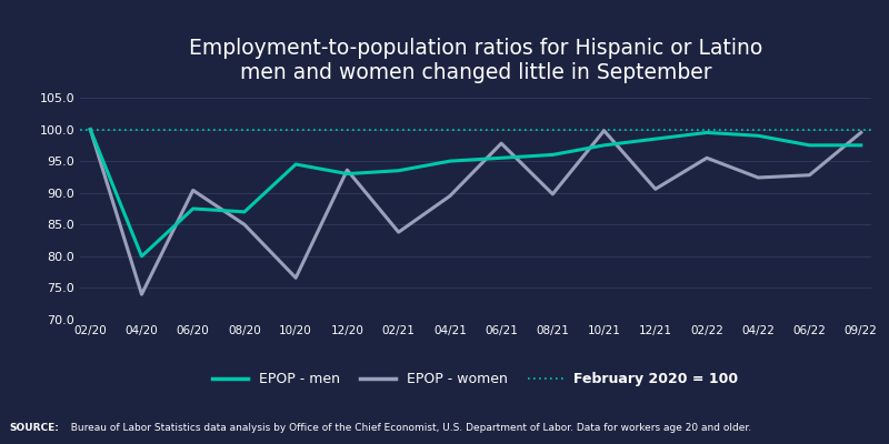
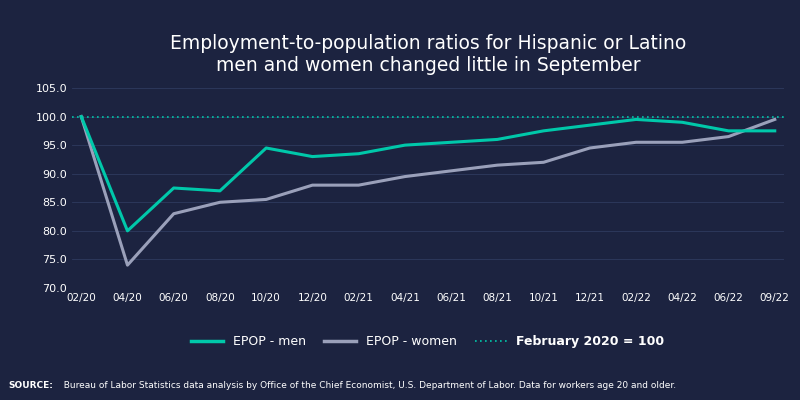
EPOP - women/06/20: 90.4 -> 83.0
EPOP - women/10/20: 76.6 -> 85.5
EPOP - women/12/20: 93.6 -> 88.0
EPOP - women/02/21: 83.8 -> 88.0
EPOP - women/06/21: 97.8 -> 90.5
EPOP - women/08/21: 89.8 -> 91.5
EPOP - women/10/21: 99.8 -> 92.0
EPOP - women/12/21: 90.6 -> 94.5
EPOP - women/04/22: 92.4 -> 95.5
EPOP - women/06/22: 92.8 -> 96.5
